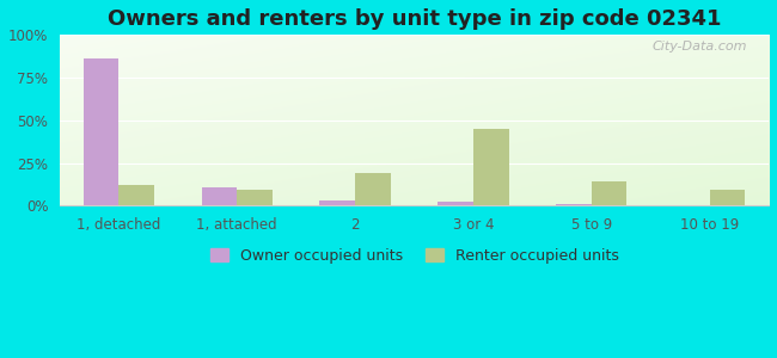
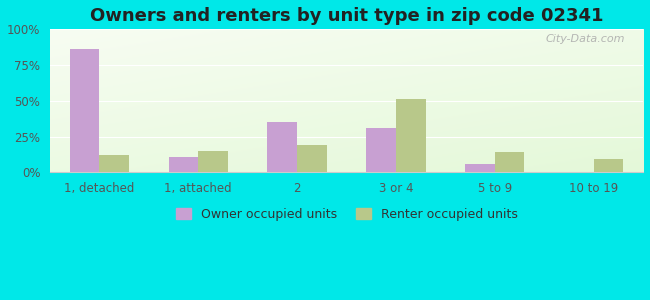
Renter occupied units/1, attached: 9% -> 15%
Owner occupied units/2: 3% -> 35%
Owner occupied units/3 or 4: 2% -> 31%
Renter occupied units/3 or 4: 45% -> 51%
Owner occupied units/5 to 9: 1% -> 6%
